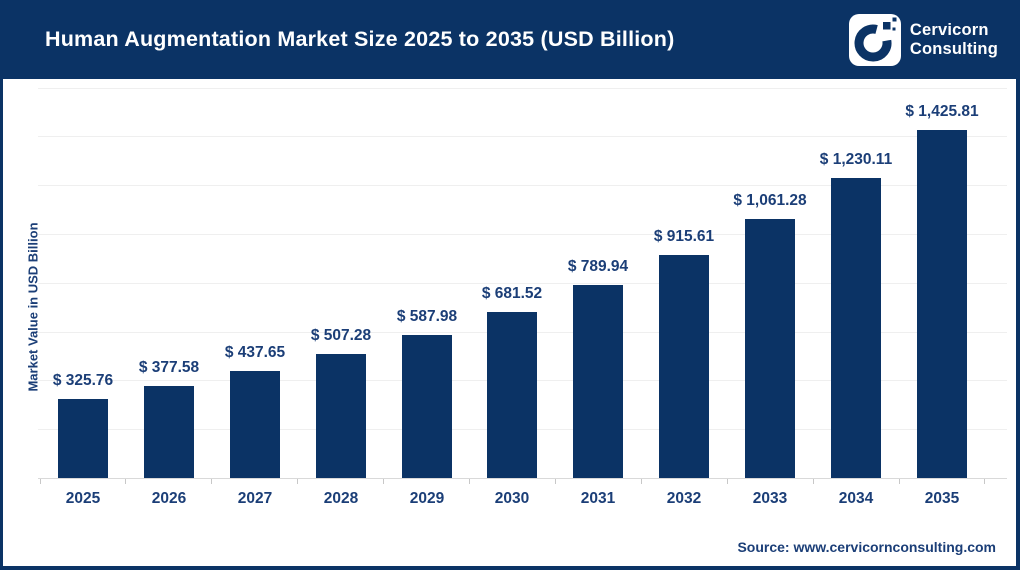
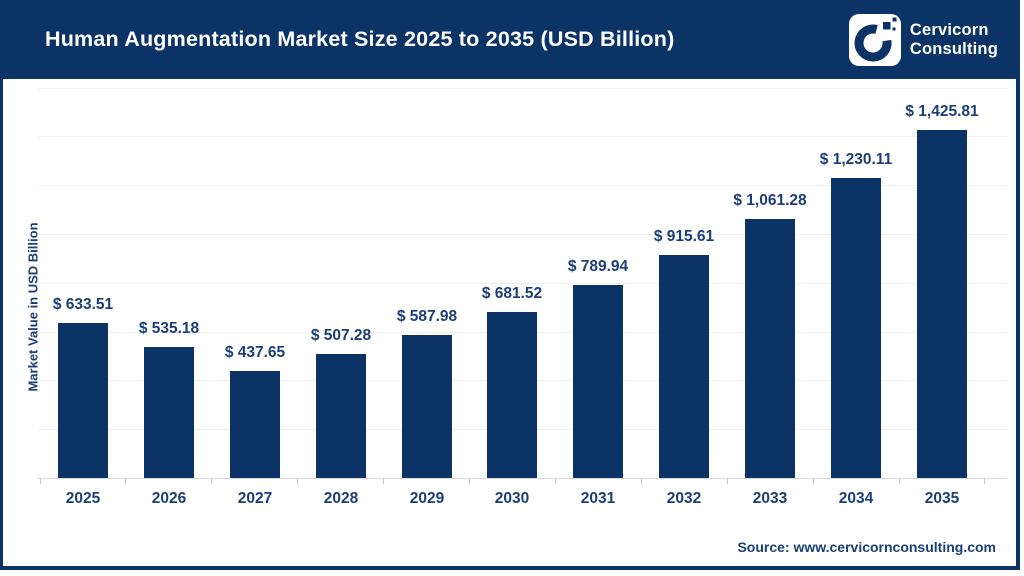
2025: 325.76 -> 633.51
2026: 377.58 -> 535.18
